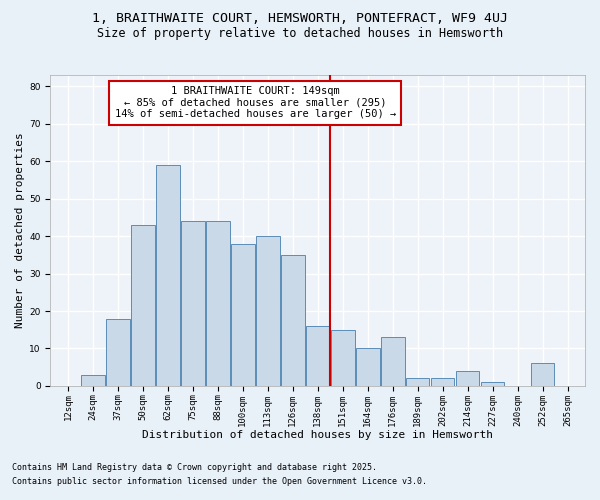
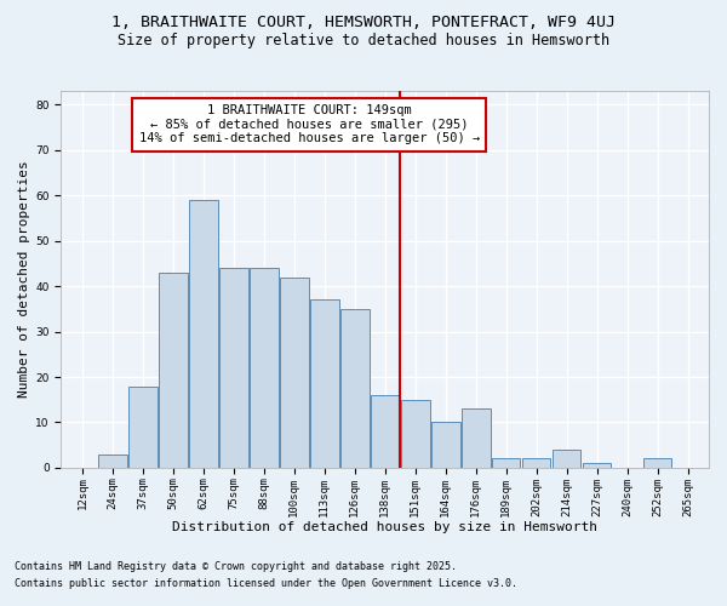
100sqm: 38 -> 42
113sqm: 40 -> 37
252sqm: 6 -> 2
